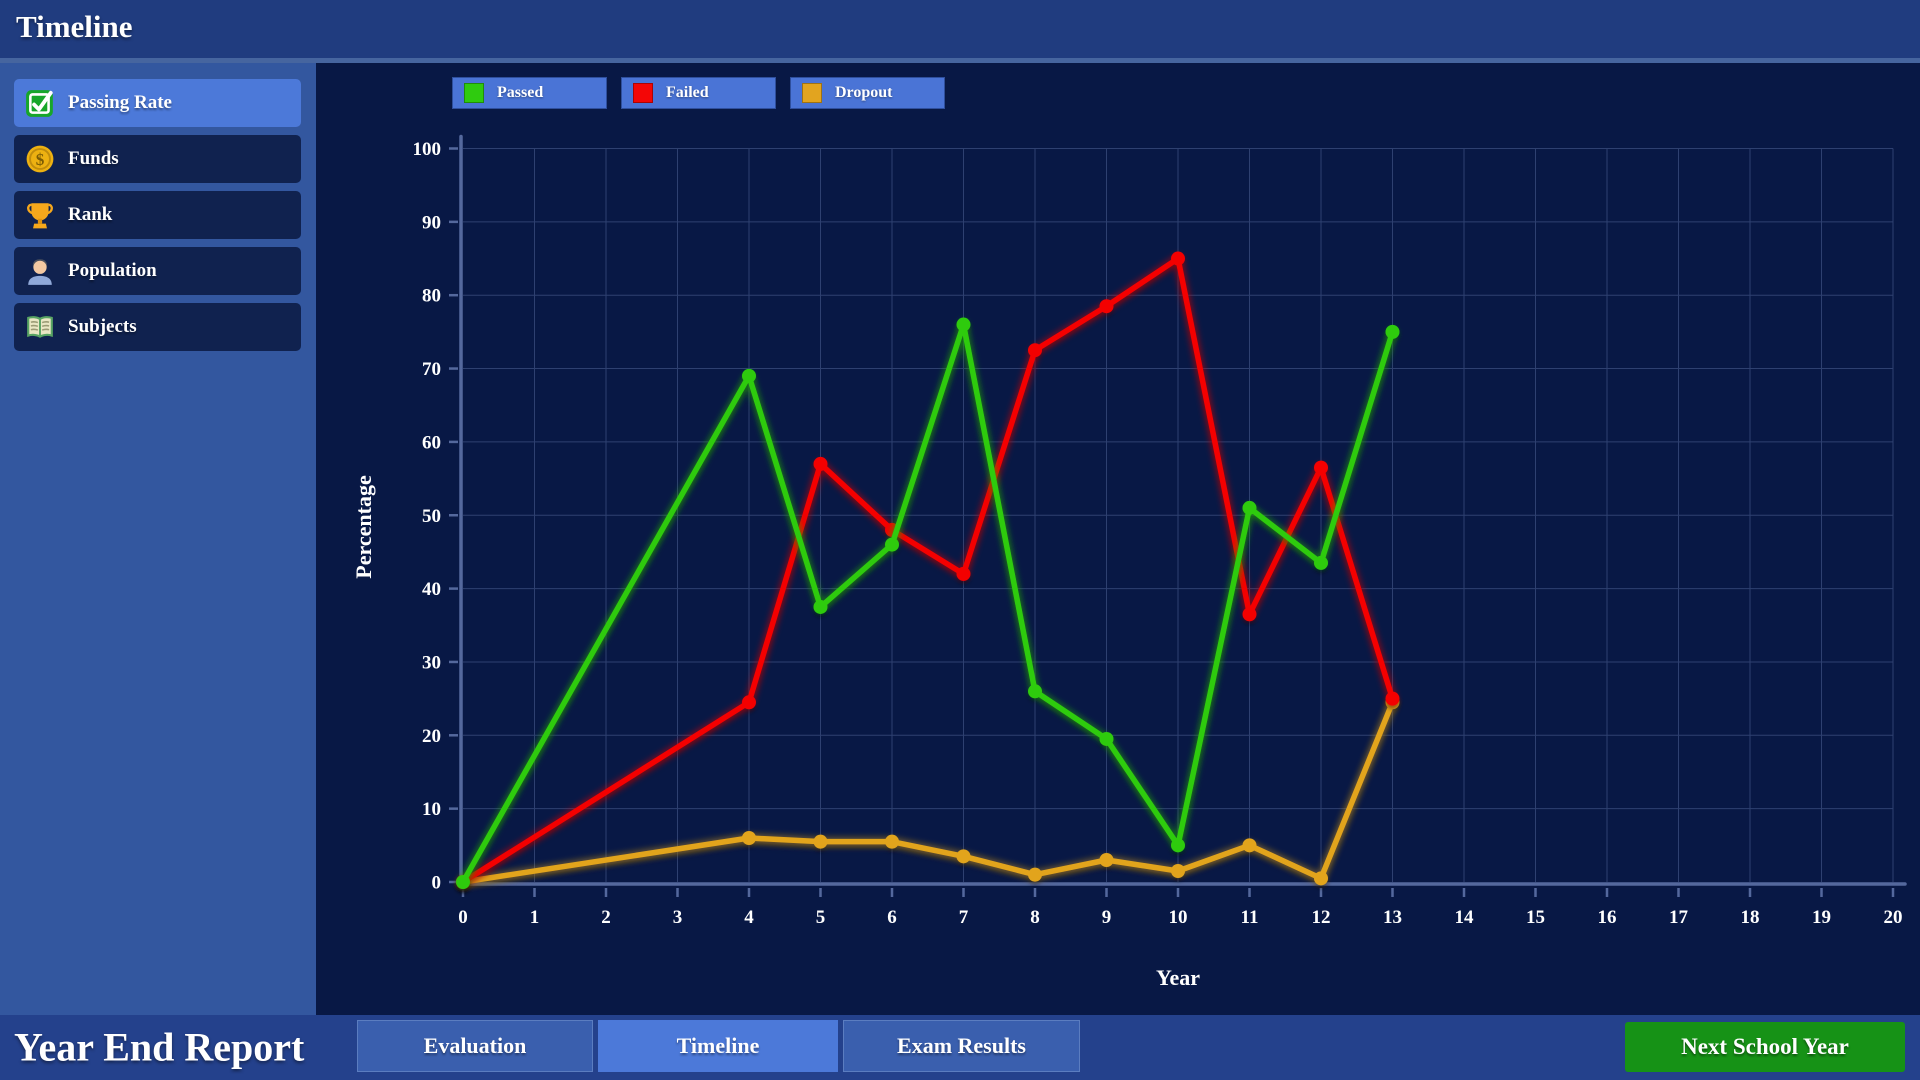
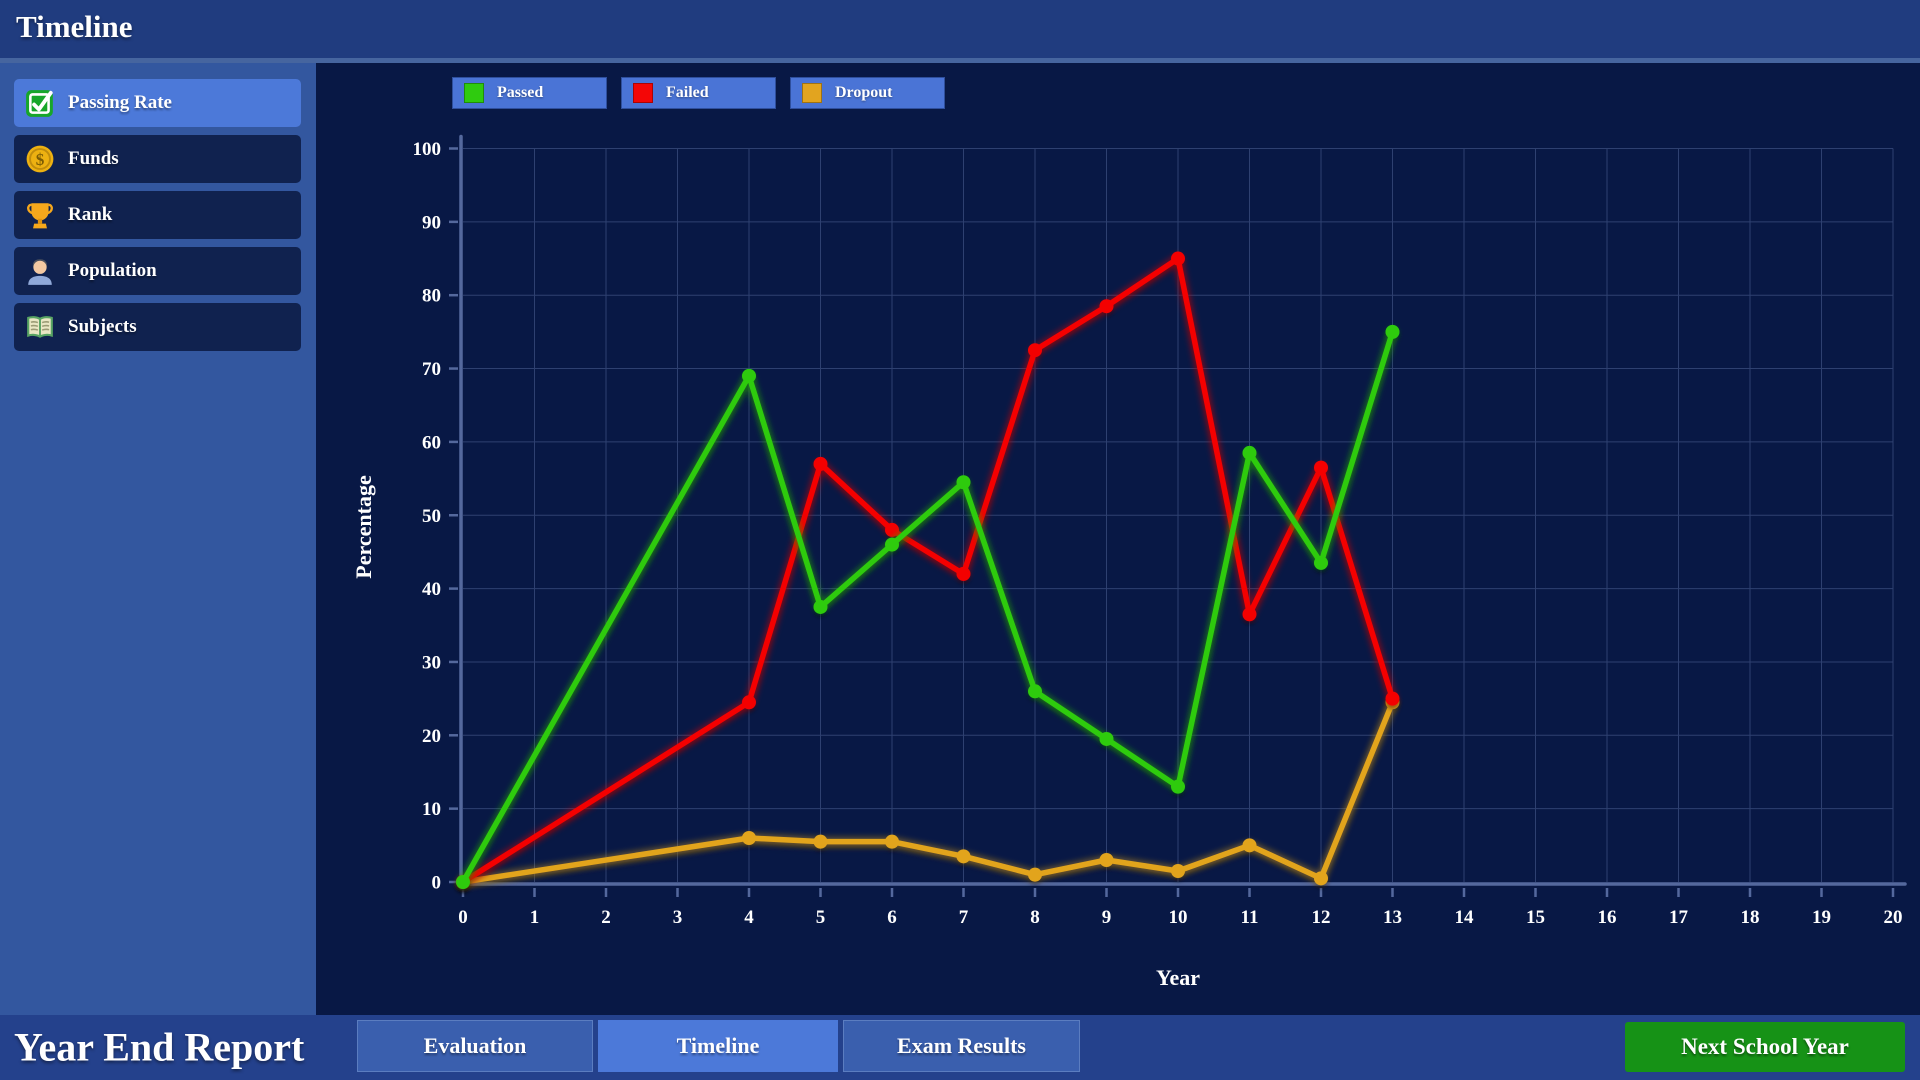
Passed/7: 76 -> 54
Passed/10: 5 -> 13
Passed/11: 51 -> 58
